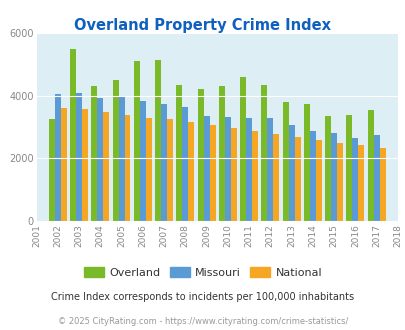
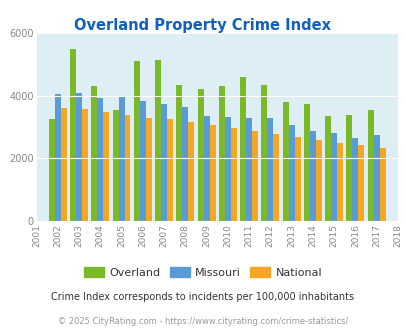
Overland/2005: 4500 -> 3550
